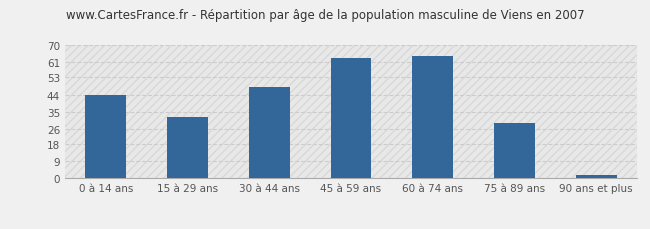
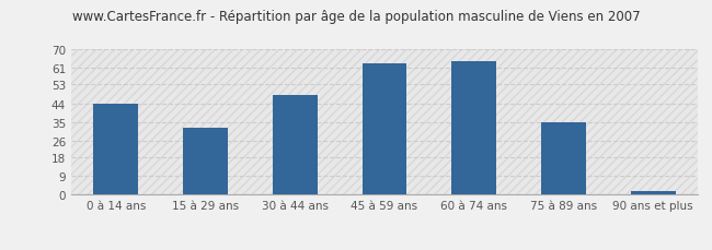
75 à 89 ans: 29 -> 35
